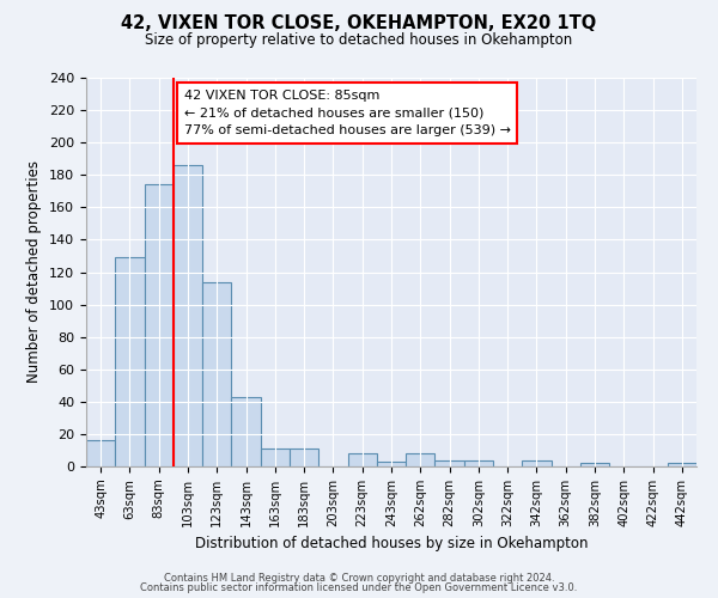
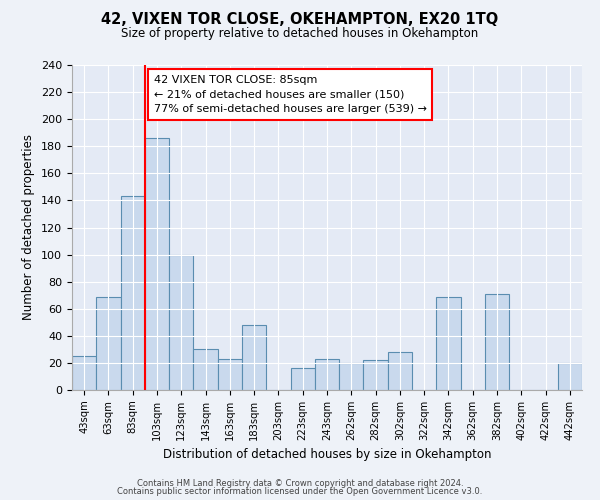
43sqm: 16 -> 25
63sqm: 129 -> 69
83sqm: 174 -> 143
123sqm: 114 -> 100
143sqm: 43 -> 30
163sqm: 11 -> 23
183sqm: 11 -> 48
223sqm: 8 -> 16
243sqm: 3 -> 23
262sqm: 8 -> 20
282sqm: 4 -> 22
302sqm: 4 -> 28
342sqm: 4 -> 69
382sqm: 2 -> 71
442sqm: 2 -> 20
